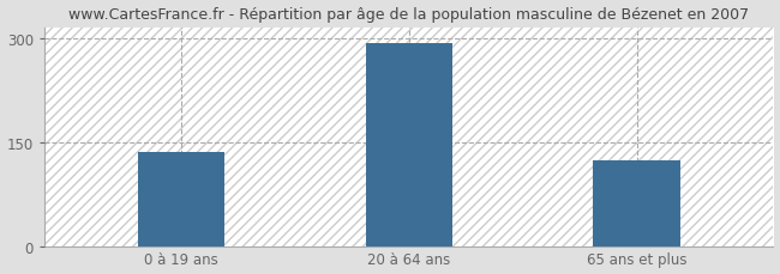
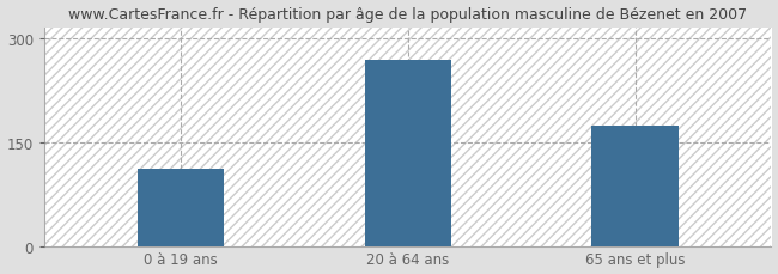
0 à 19 ans: 135 -> 112
20 à 64 ans: 293 -> 268
65 ans et plus: 124 -> 174
